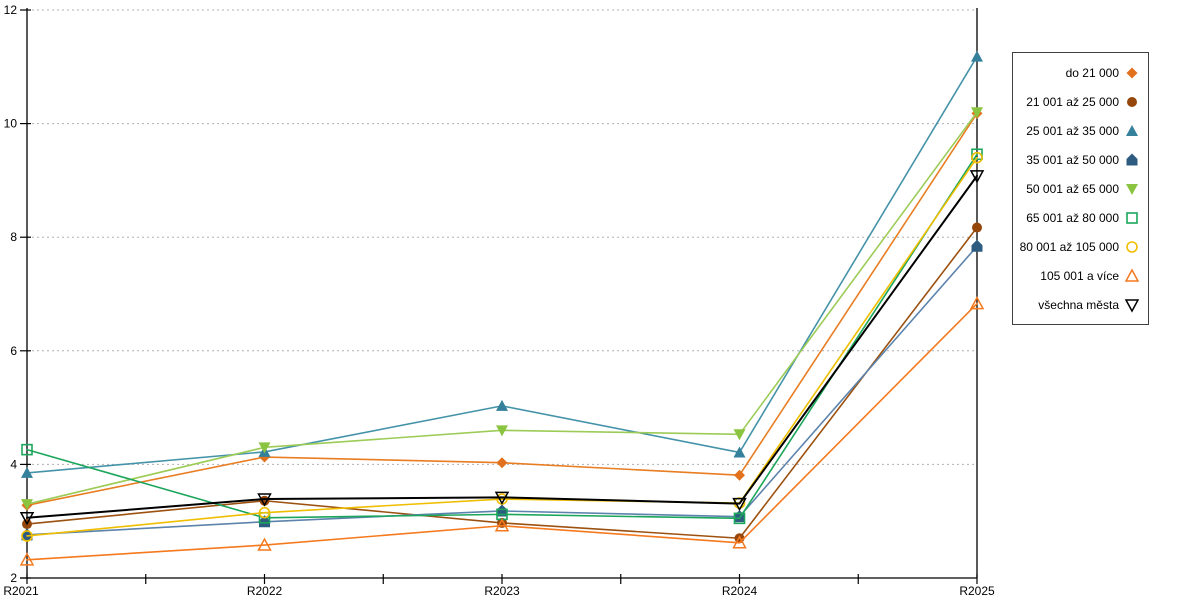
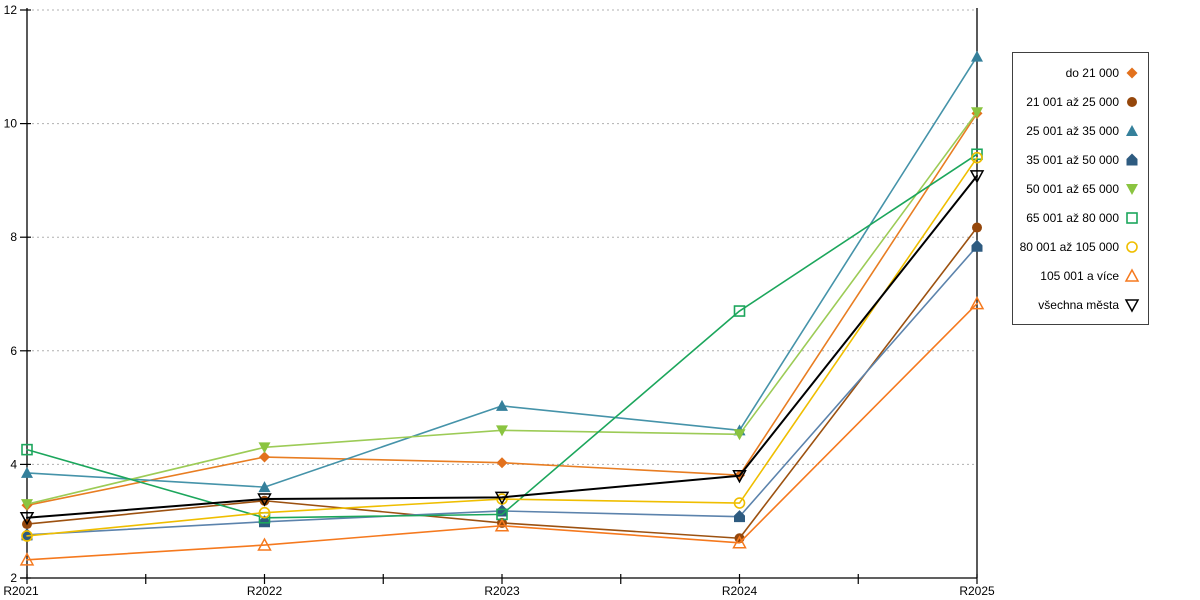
25 001 až 35 000/R2022: 4.2 -> 3.6
25 001 až 35 000/R2024: 4.2 -> 4.6
65 001 až 80 000/R2024: 3.0 -> 6.7
všechna města/R2024: 3.3 -> 3.8
